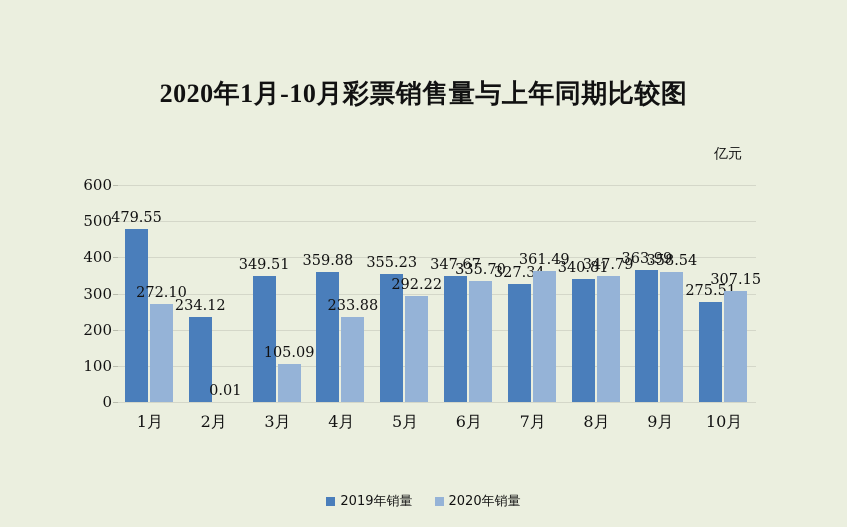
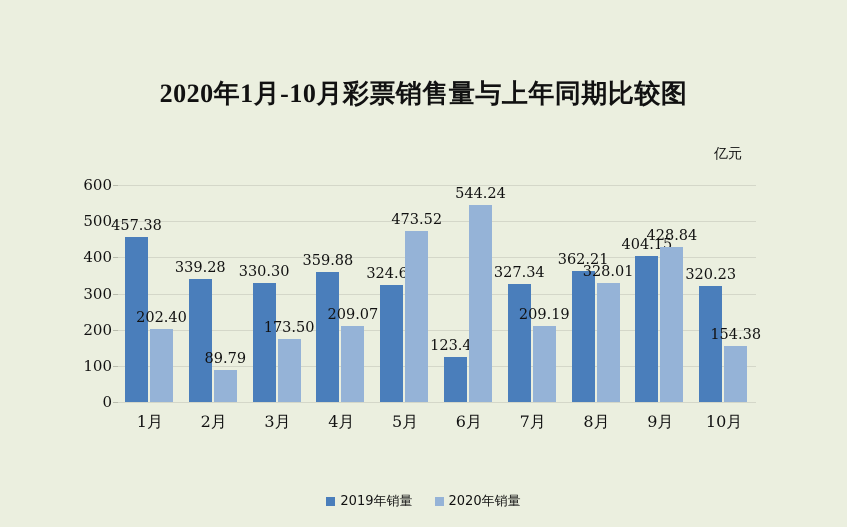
2019年销量/1月: 479.55 -> 457.38
2020年销量/1月: 272.10 -> 202.40
2019年销量/2月: 234.12 -> 339.28
2020年销量/2月: 0.01 -> 89.79
2019年销量/3月: 349.51 -> 330.30
2020年销量/3月: 105.09 -> 173.50
2020年销量/4月: 233.88 -> 209.07
2019年销量/5月: 355.23 -> 324.62
2020年销量/5月: 292.22 -> 473.52
2019年销量/6月: 347.67 -> 123.48
2020年销量/6月: 335.70 -> 544.24
2020年销量/7月: 361.49 -> 209.19
2019年销量/8月: 340.81 -> 362.21
2020年销量/8月: 347.79 -> 328.01
2019年销量/9月: 363.99 -> 404.15
2020年销量/9月: 358.54 -> 428.84
2019年销量/10月: 275.51 -> 320.23
2020年销量/10月: 307.15 -> 154.38
